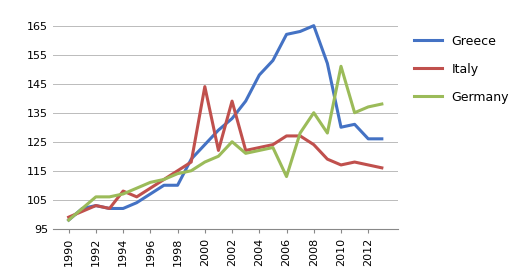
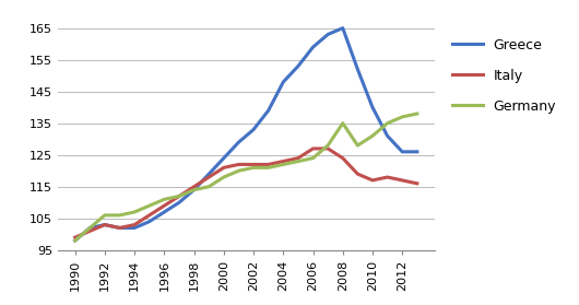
Italy/1994: 108 -> 103
Greece/1998: 110 -> 114
Italy/2000: 144 -> 121
Italy/2002: 139 -> 122
Germany/2002: 125 -> 121
Greece/2006: 162 -> 159
Germany/2006: 113 -> 124
Greece/2010: 130 -> 140
Germany/2010: 151 -> 131
